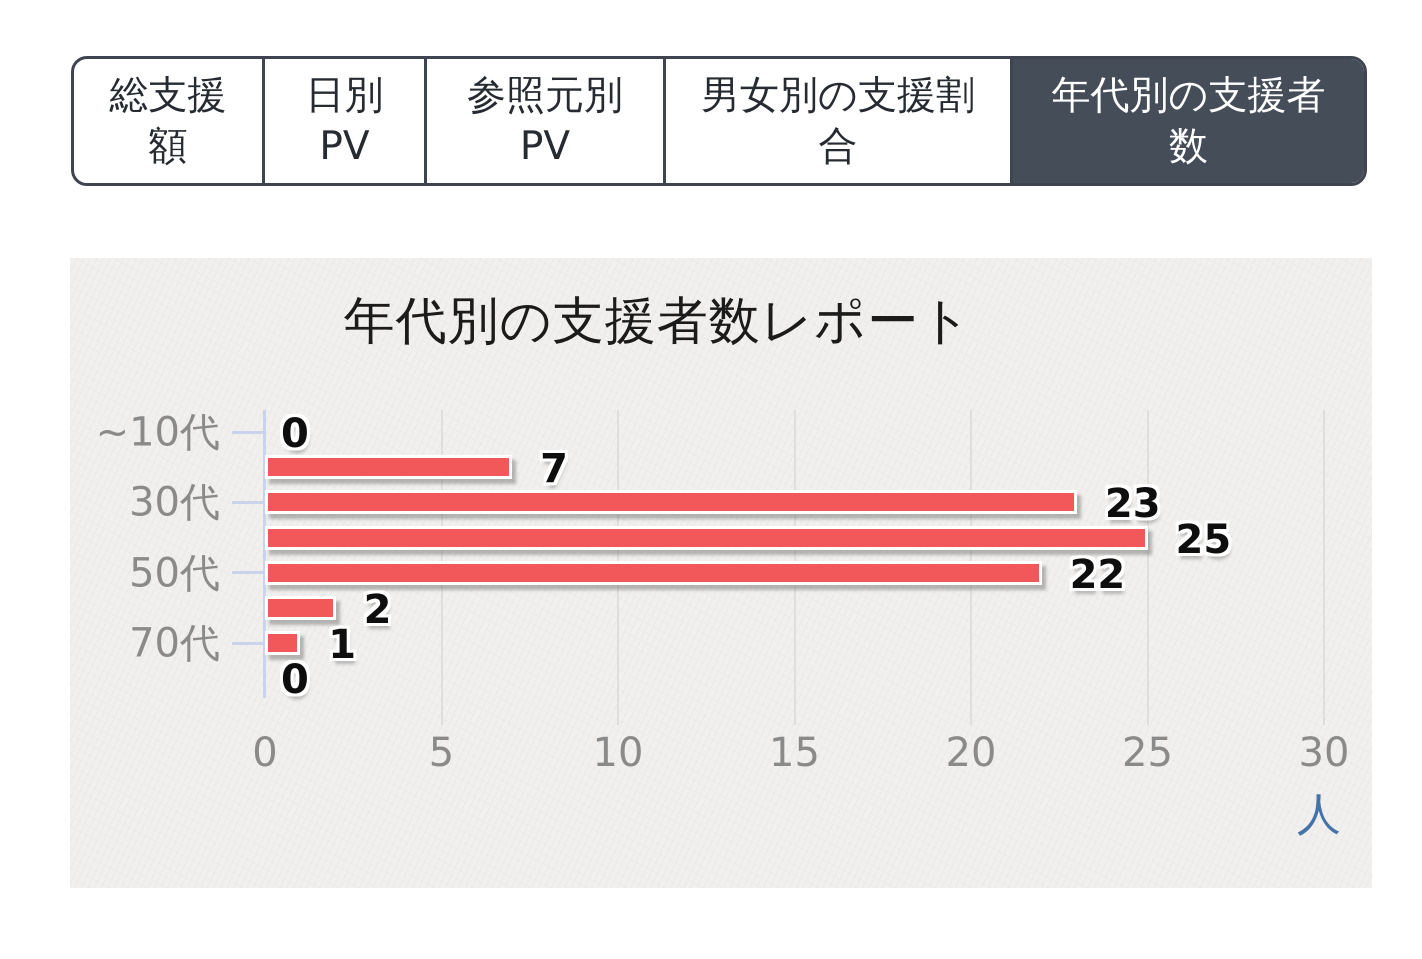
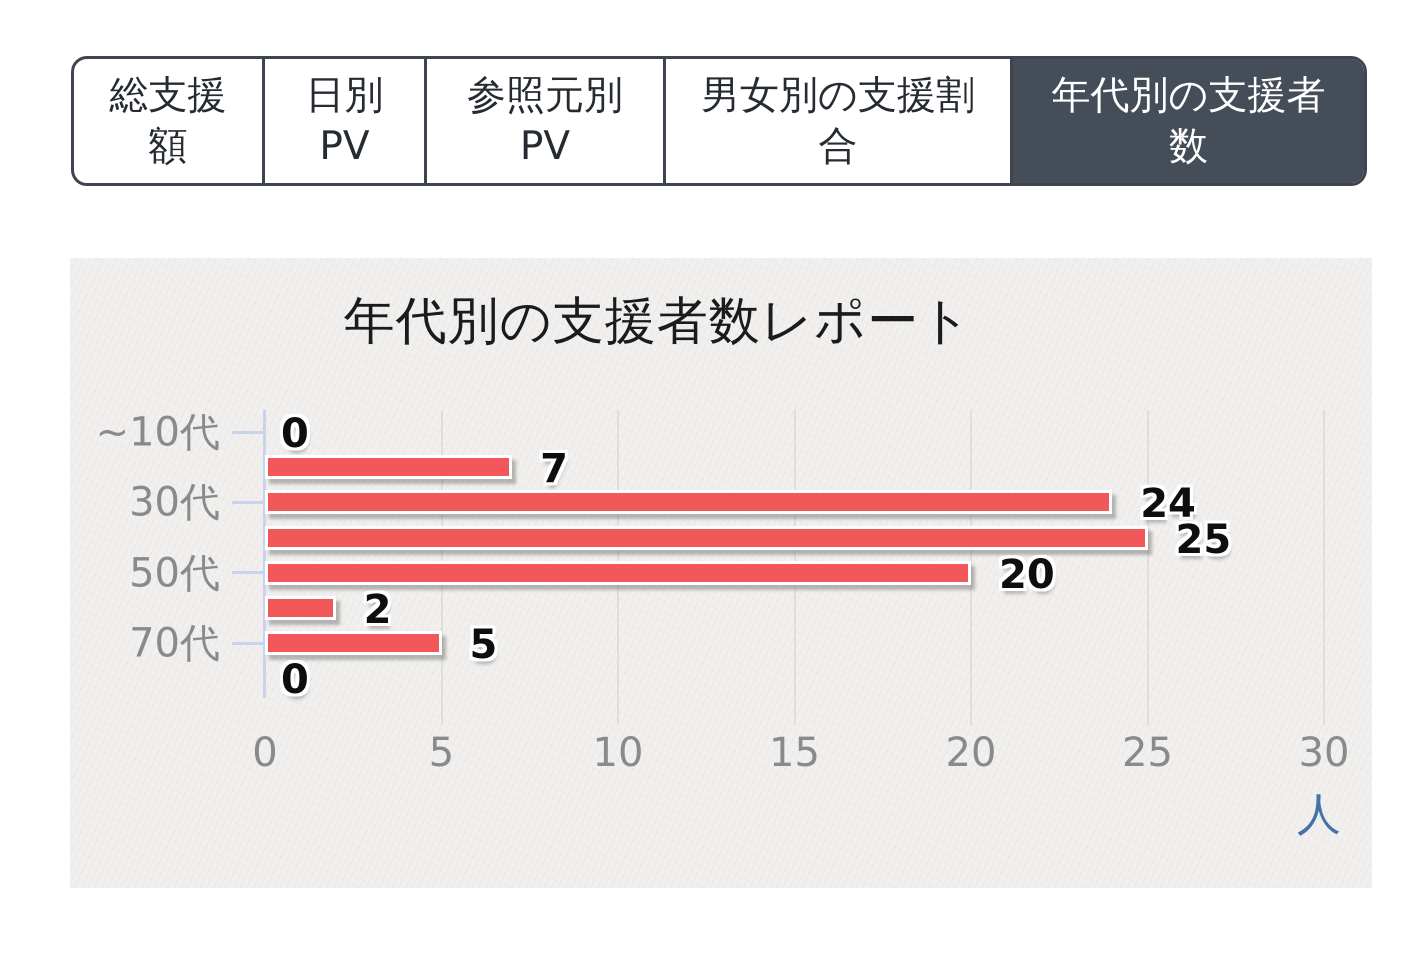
30代: 23 -> 24
50代: 22 -> 20
70代: 1 -> 5
